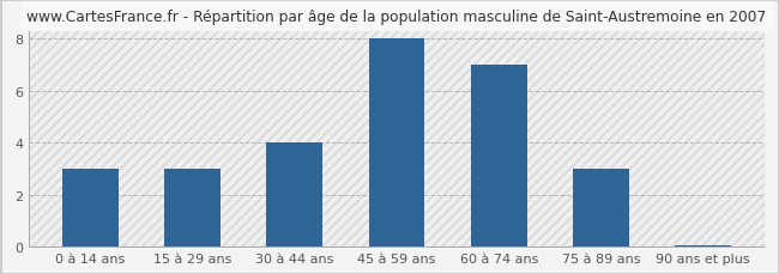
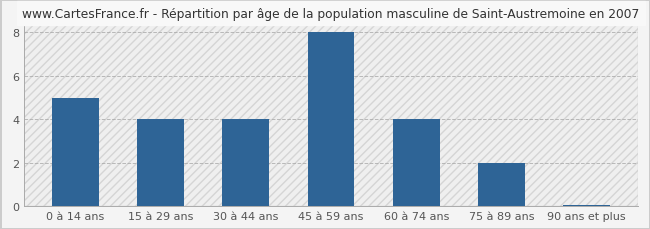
0 à 14 ans: 3.00 -> 5.00
15 à 29 ans: 3.00 -> 4.00
60 à 74 ans: 7.00 -> 4.00
75 à 89 ans: 3.00 -> 2.00
